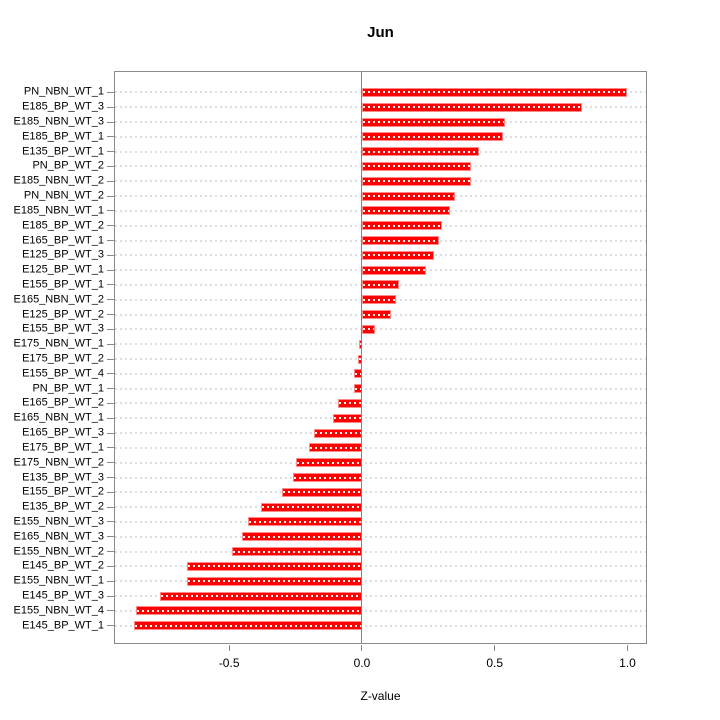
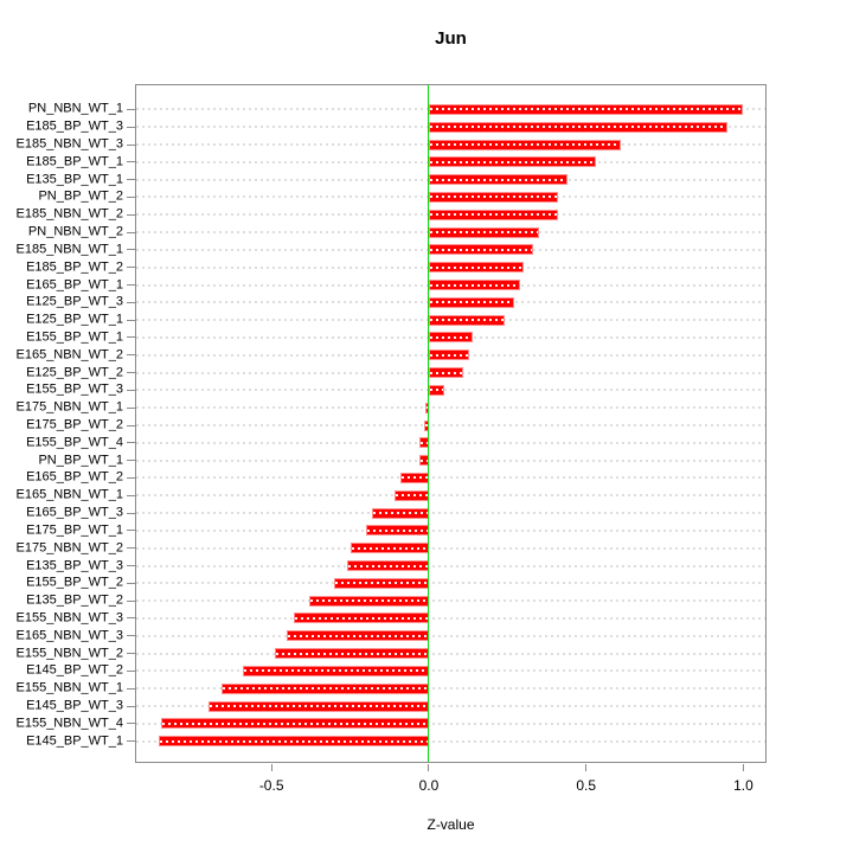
E185_BP_WT_3: 0.83 -> 0.95
E185_NBN_WT_3: 0.54 -> 0.61
E145_BP_WT_2: -0.66 -> -0.59
E145_BP_WT_3: -0.76 -> -0.70
